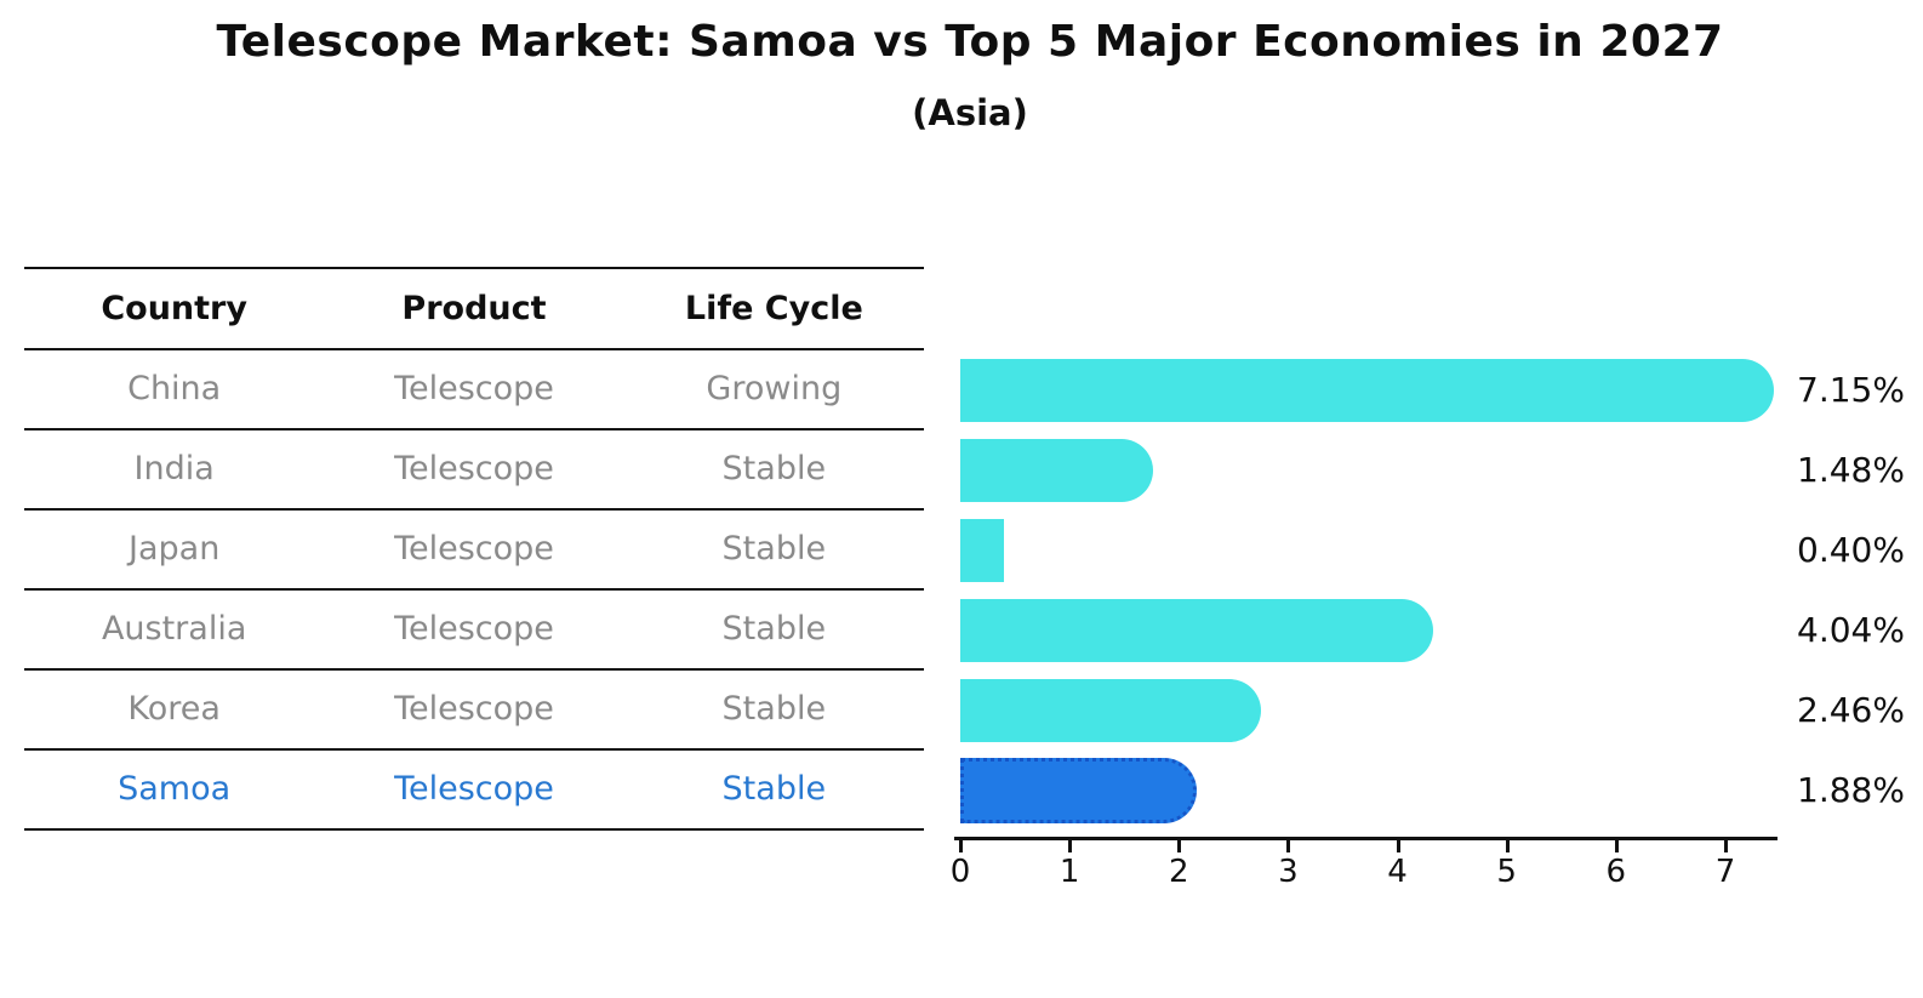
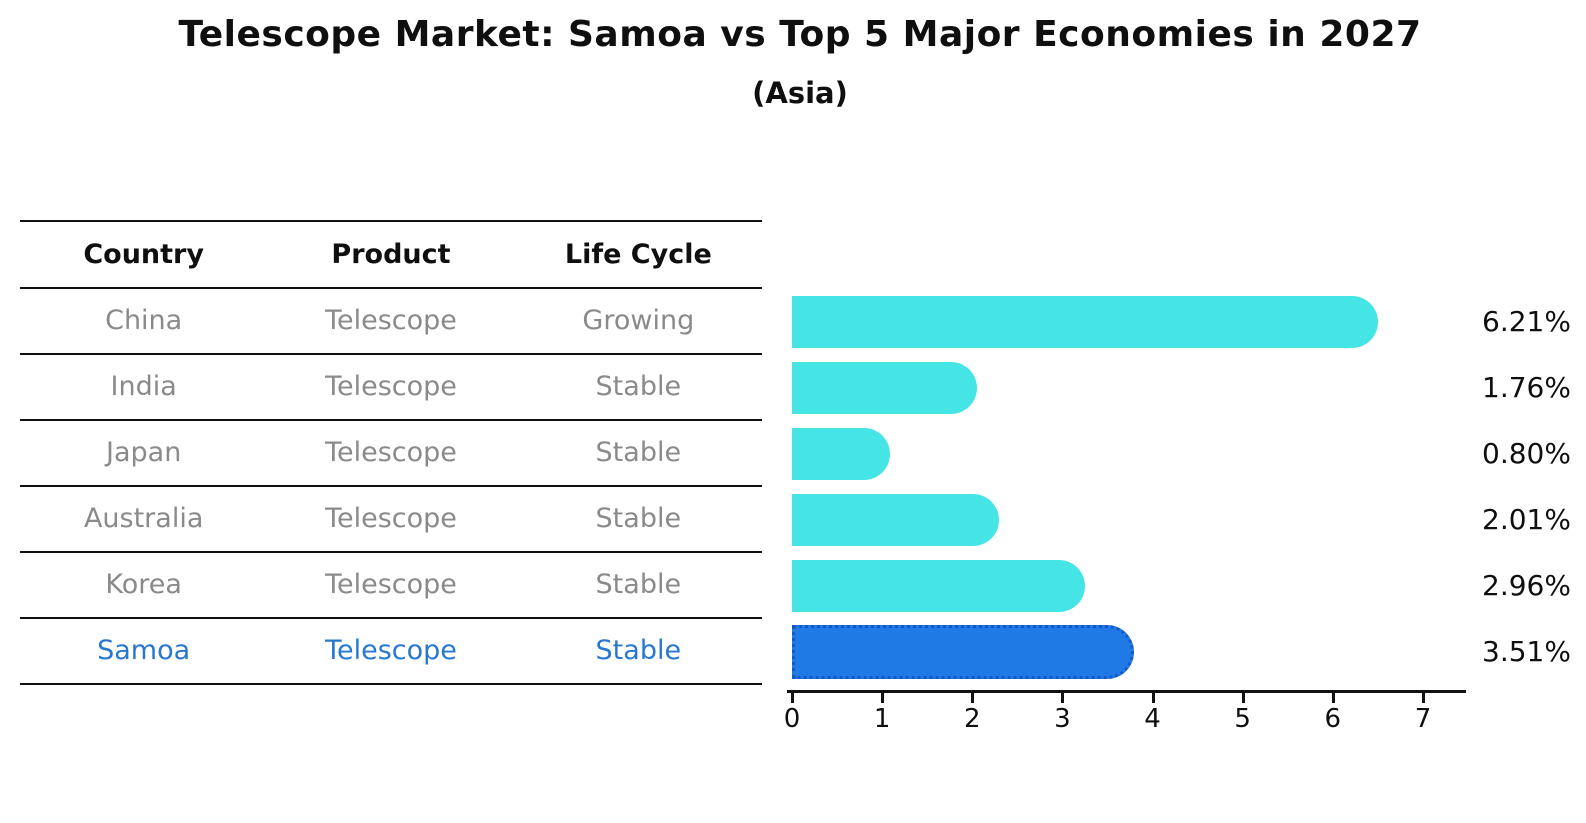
China: 7.15% -> 6.21%
India: 1.48% -> 1.76%
Japan: 0.40% -> 0.80%
Australia: 4.04% -> 2.01%
Korea: 2.46% -> 2.96%
Samoa: 1.88% -> 3.51%
